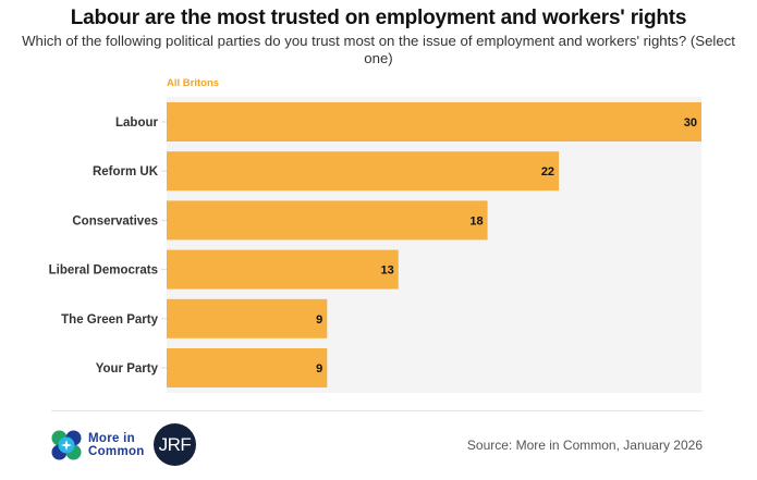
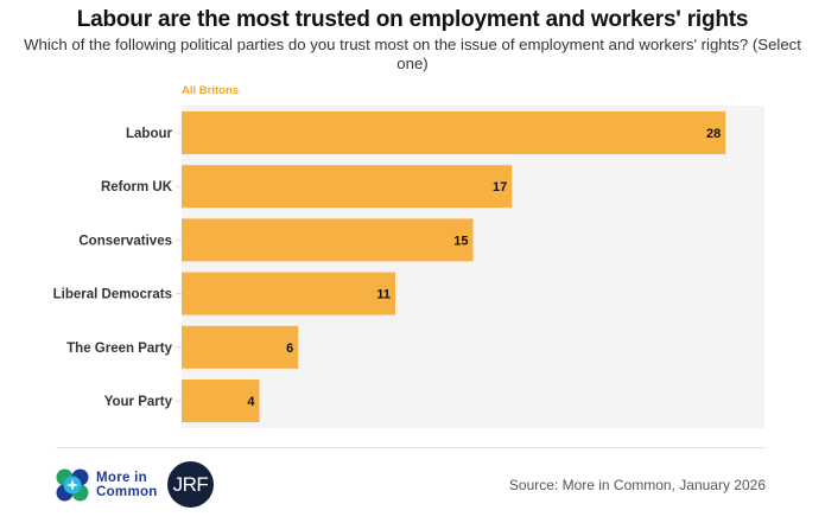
Labour: 30 -> 28
Reform UK: 22 -> 17
Conservatives: 18 -> 15
Liberal Democrats: 13 -> 11
The Green Party: 9 -> 6
Your Party: 9 -> 4
